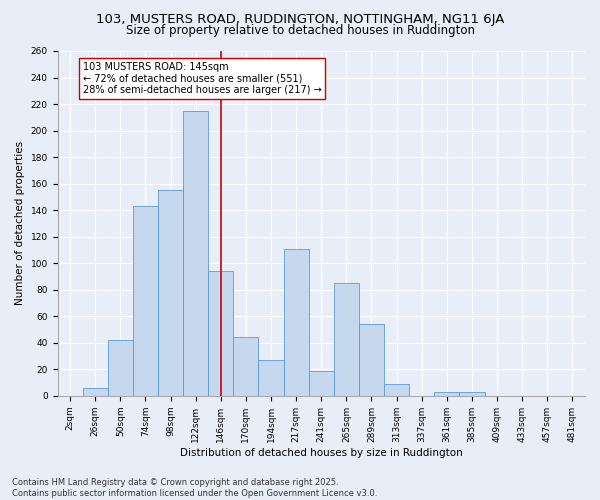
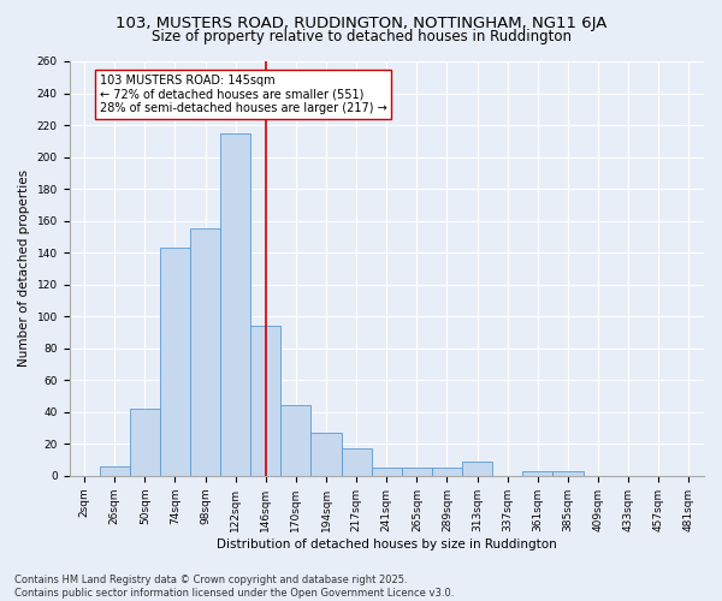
217sqm: 111 -> 17
241sqm: 19 -> 5
265sqm: 85 -> 5
289sqm: 54 -> 5
